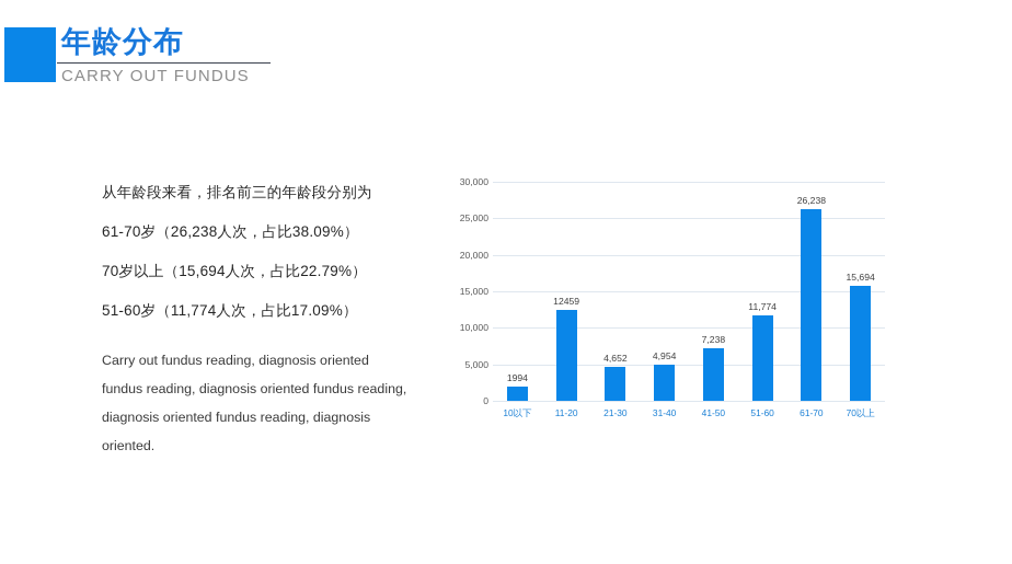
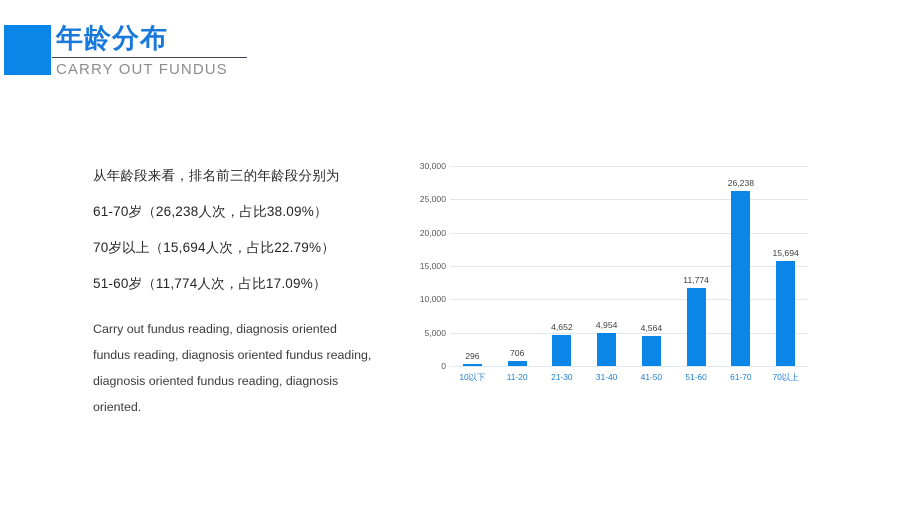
10以下: 1994 -> 296
11-20: 12459 -> 706
41-50: 7,238 -> 4,564
